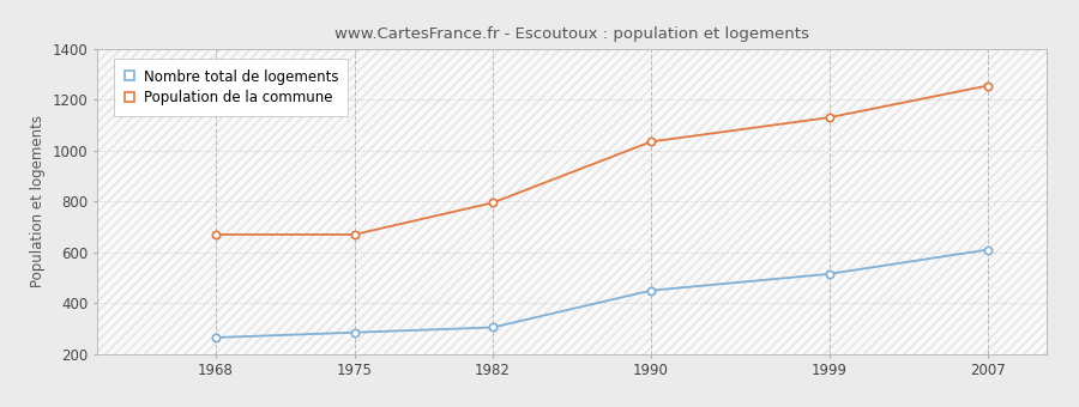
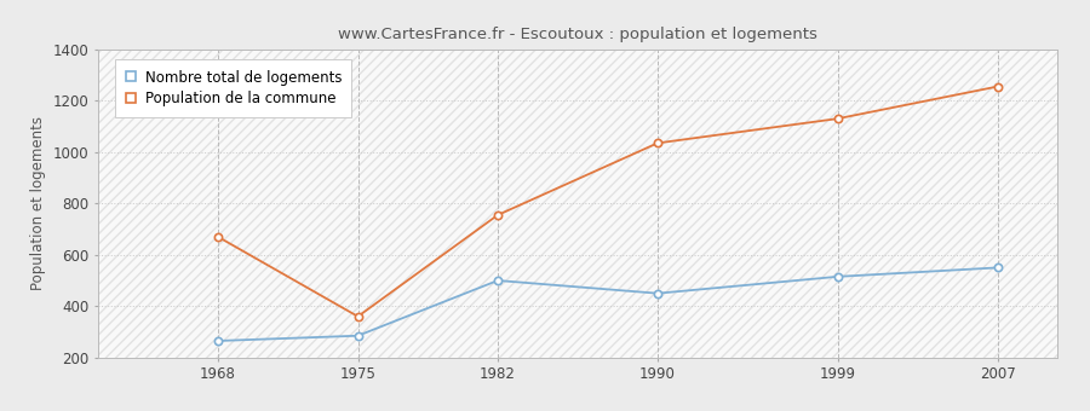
Population de la commune/1975: 670 -> 360
Nombre total de logements/1982: 305 -> 500
Population de la commune/1982: 795 -> 755
Nombre total de logements/2007: 610 -> 550
